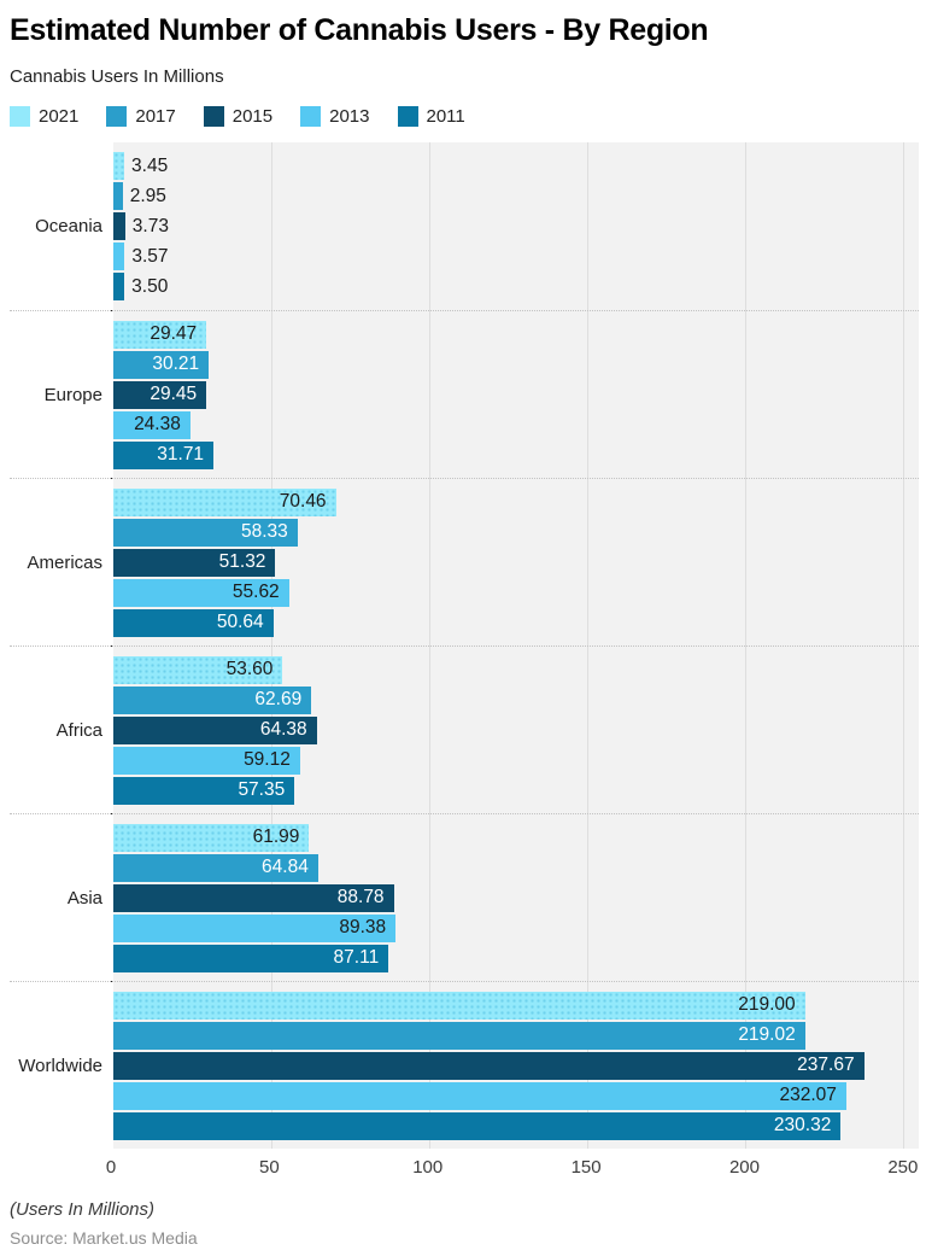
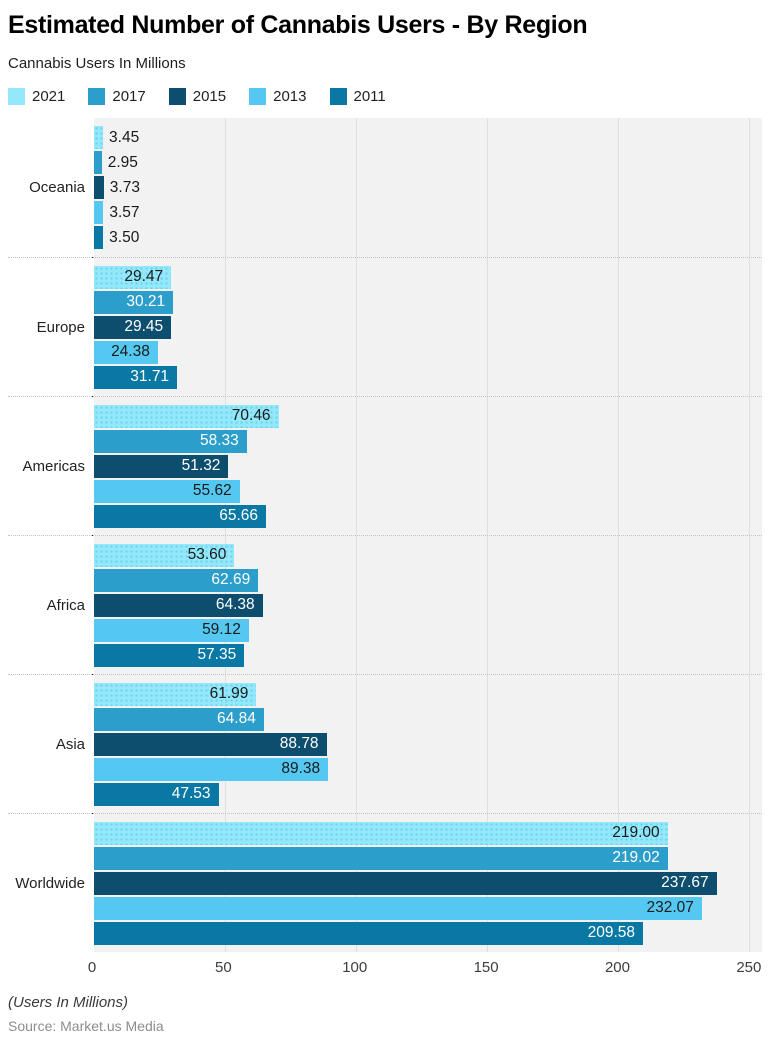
2011/Americas: 50.64 -> 65.66
2011/Asia: 87.11 -> 47.53
2011/Worldwide: 230.32 -> 209.58
